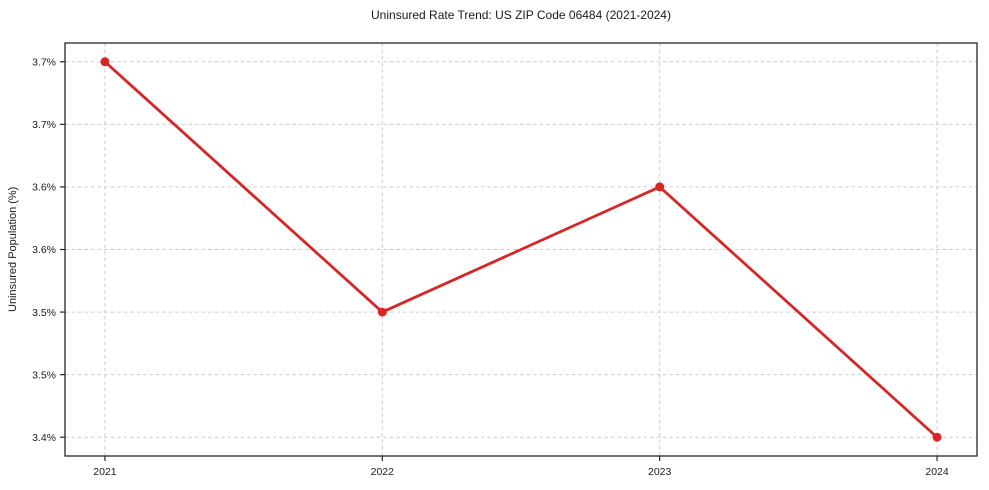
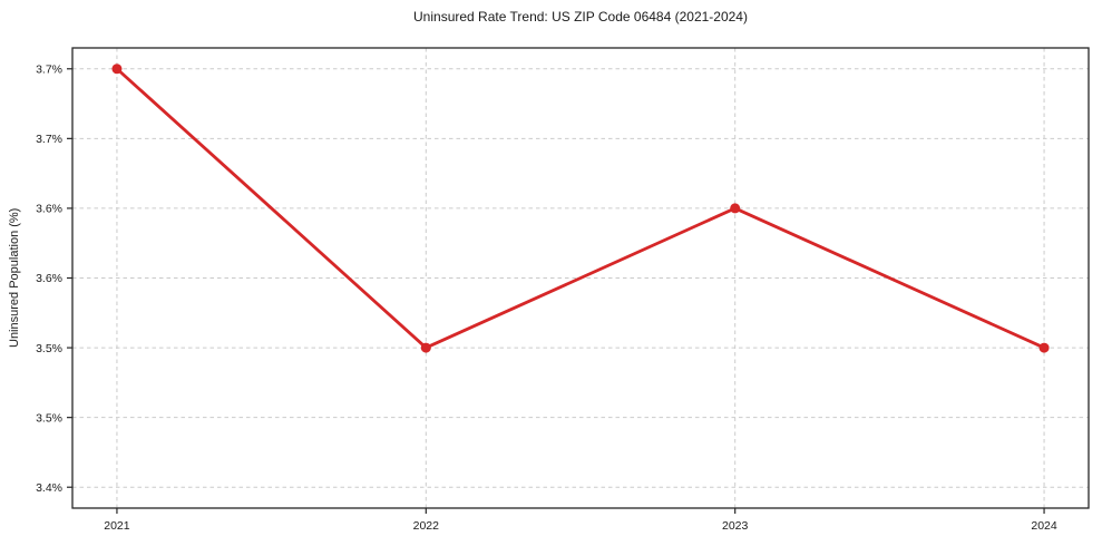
2024: 3.4% -> 3.5%
